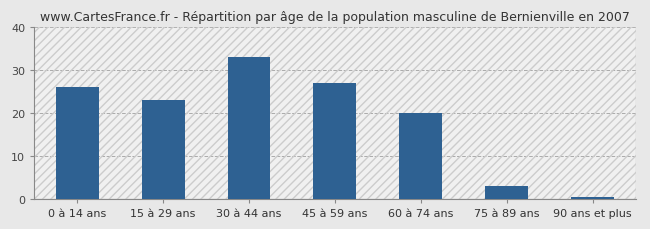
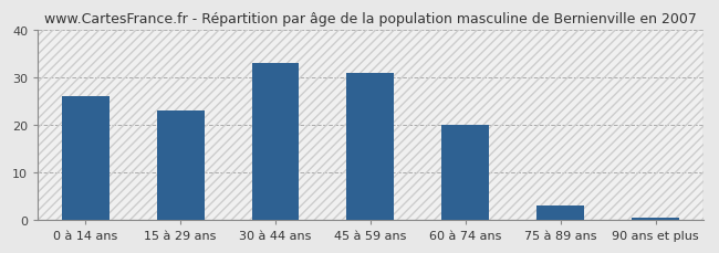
45 à 59 ans: 27.0 -> 31.0
